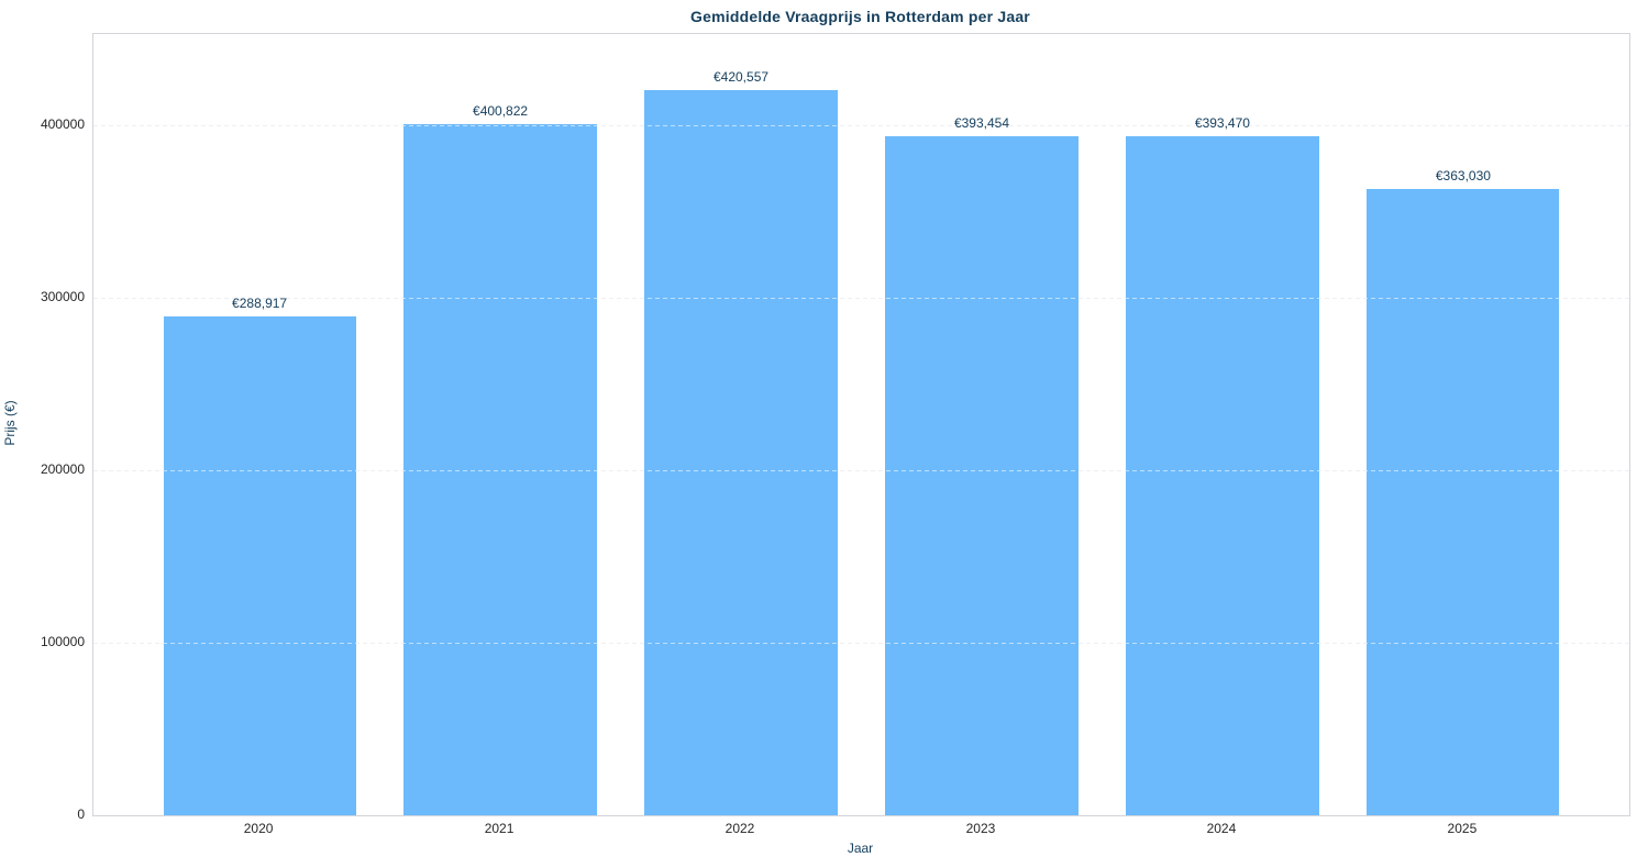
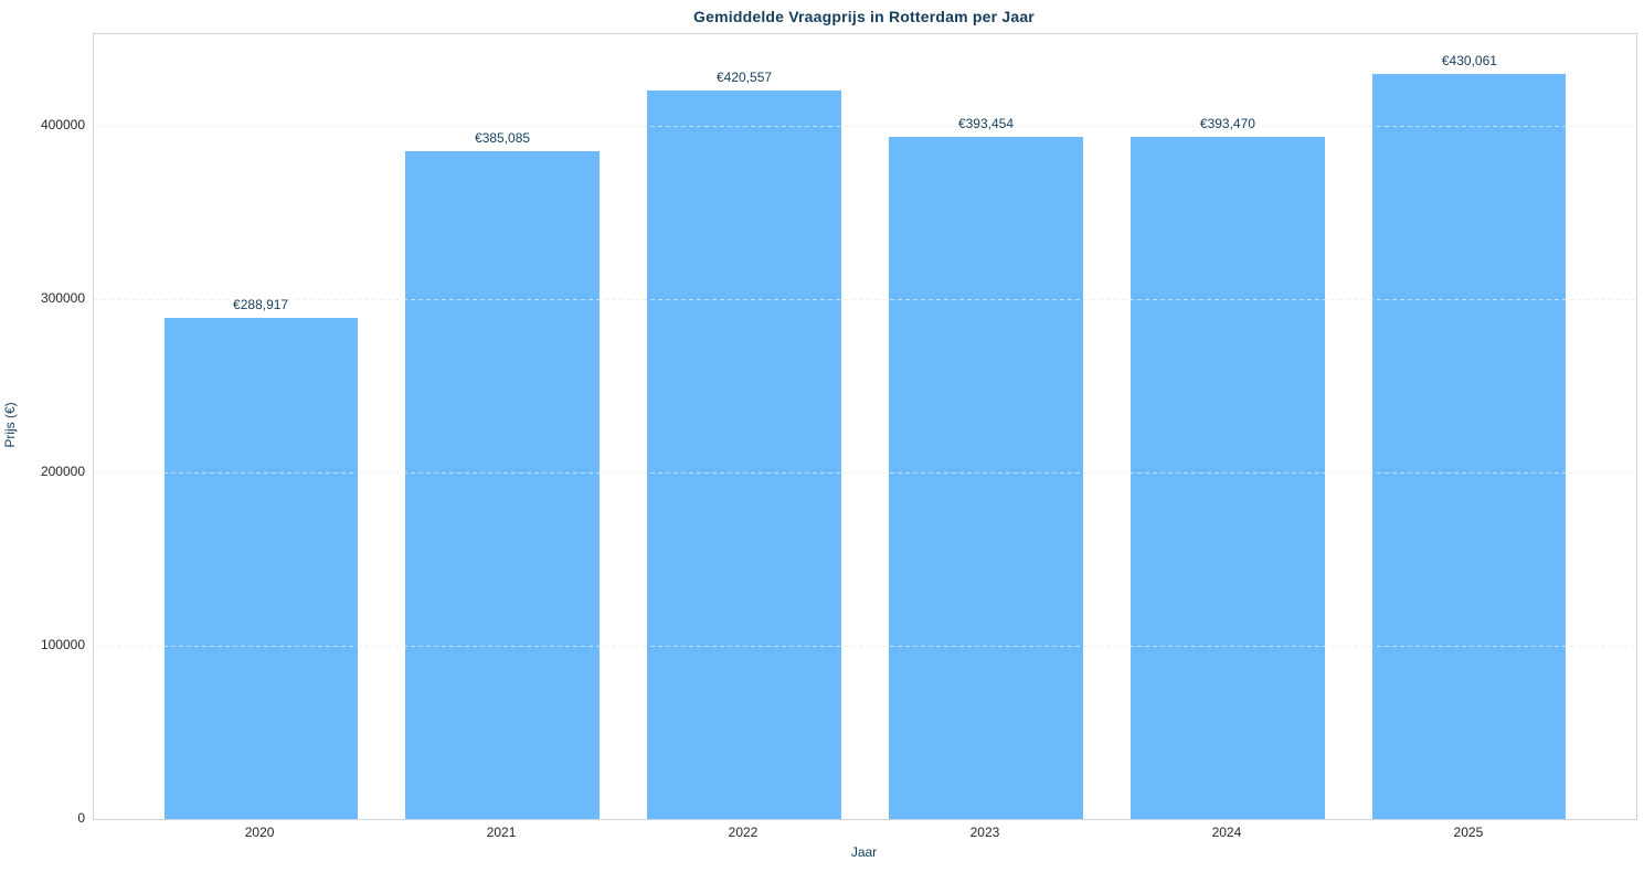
2021: €400,822 -> €385,085
2025: €363,030 -> €430,061
